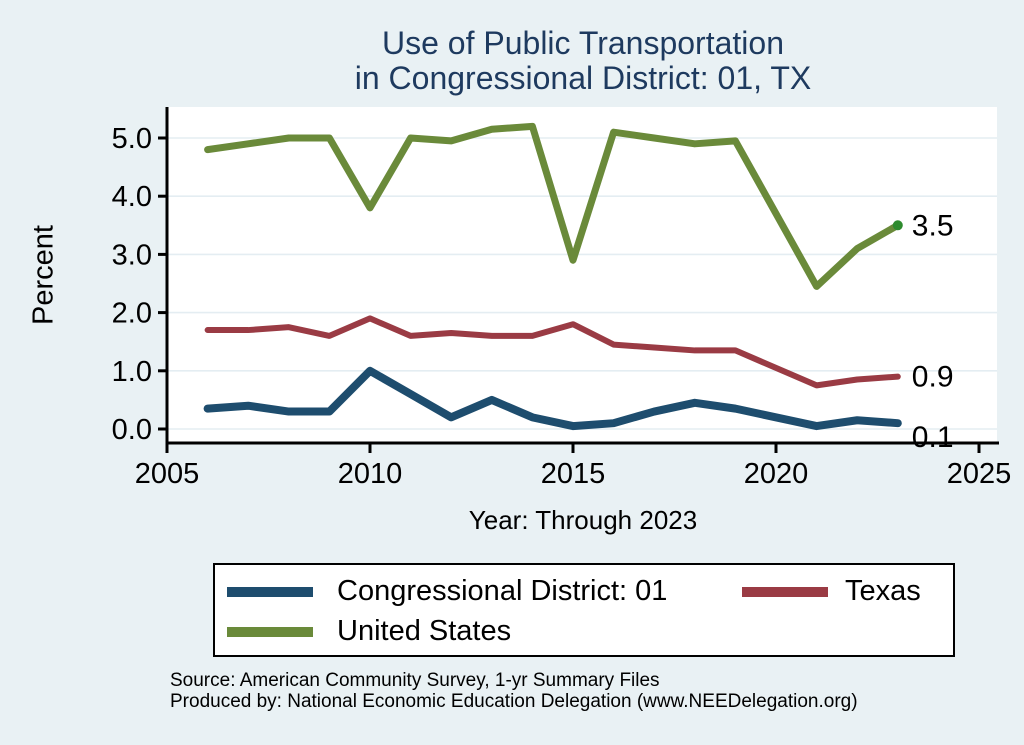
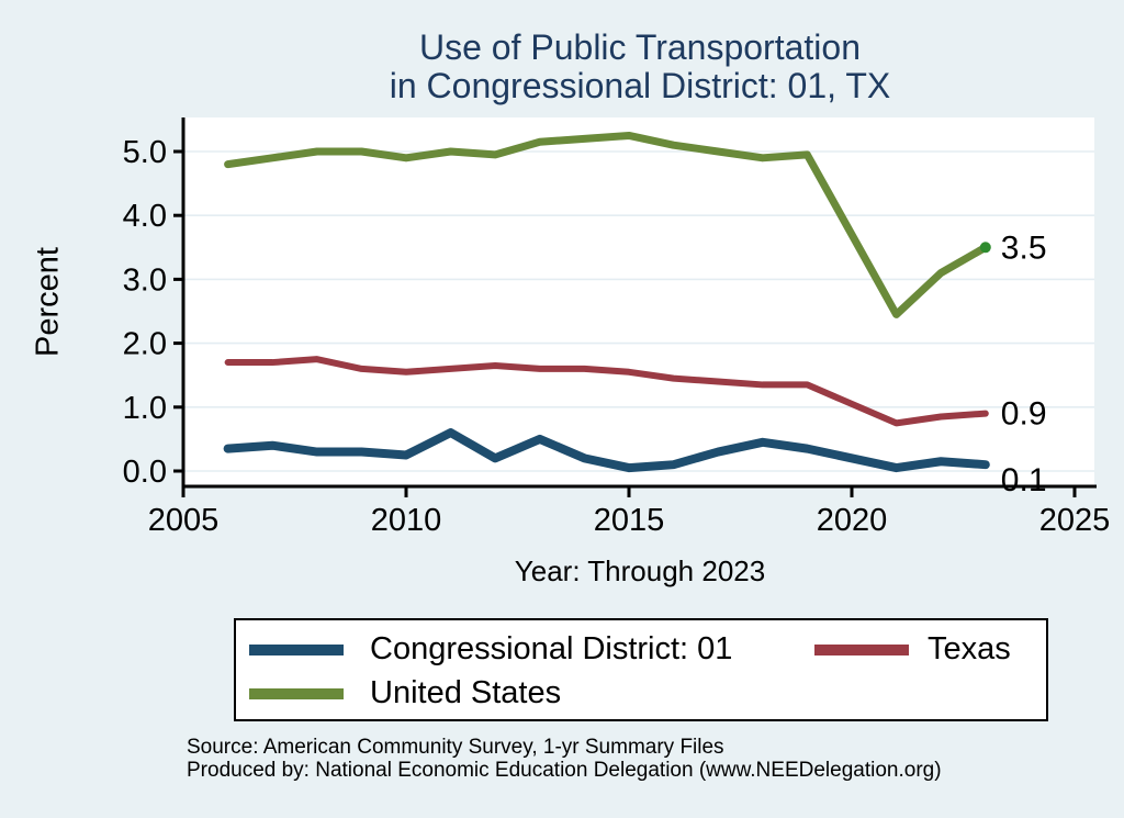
Congressional District: 01/2010: 1.0 -> 0.2
Texas/2010: 1.9 -> 1.6
United States/2010: 3.8 -> 4.9
Texas/2015: 1.8 -> 1.6
United States/2015: 2.9 -> 5.2
